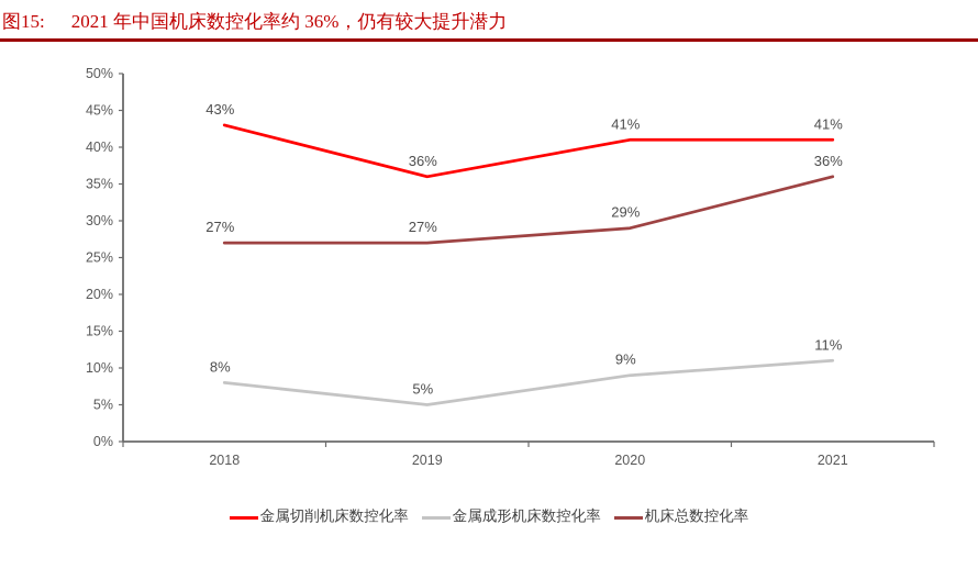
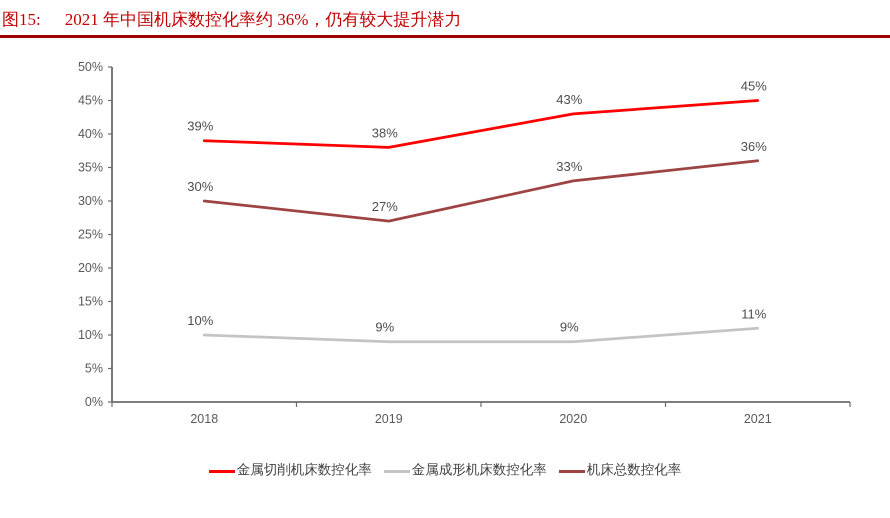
金属切削机床数控化率/2018: 43% -> 39%
金属成形机床数控化率/2018: 8% -> 10%
机床总数控化率/2018: 27% -> 30%
金属切削机床数控化率/2019: 36% -> 38%
金属成形机床数控化率/2019: 5% -> 9%
金属切削机床数控化率/2020: 41% -> 43%
机床总数控化率/2020: 29% -> 33%
金属切削机床数控化率/2021: 41% -> 45%
